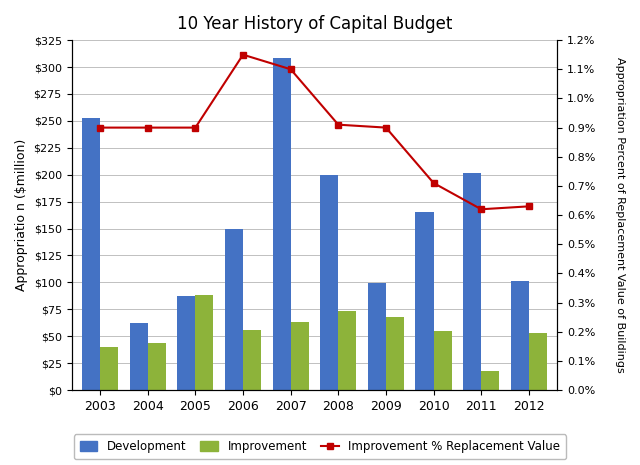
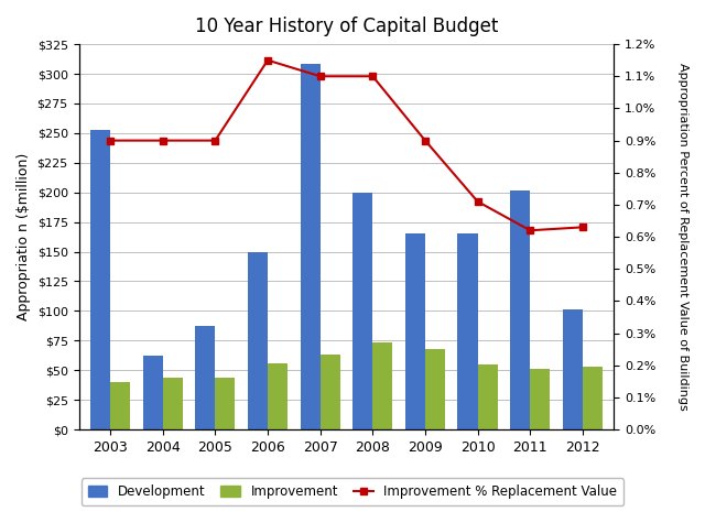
Improvement/2005: $88 -> $44
Improvement % Replacement Value/2008: 0.91% -> 1.10%
Development/2009: $99 -> $165
Improvement/2011: $18 -> $51
